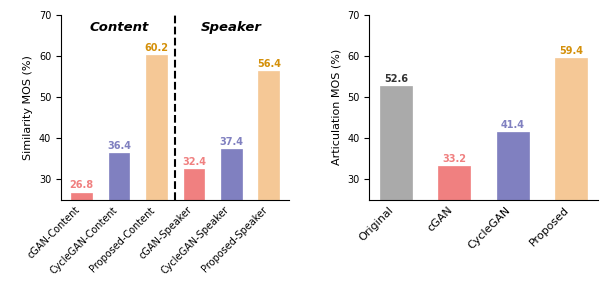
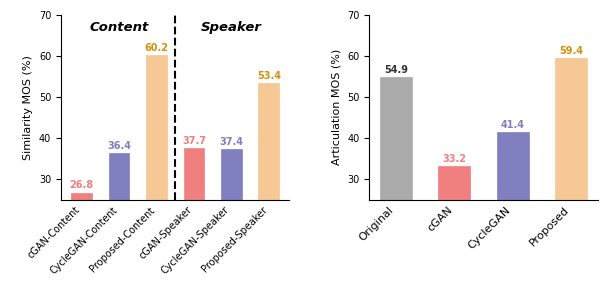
cGAN-Speaker: 32.4 -> 37.7
Proposed-Speaker: 56.4 -> 53.4
Original: 52.6 -> 54.9
